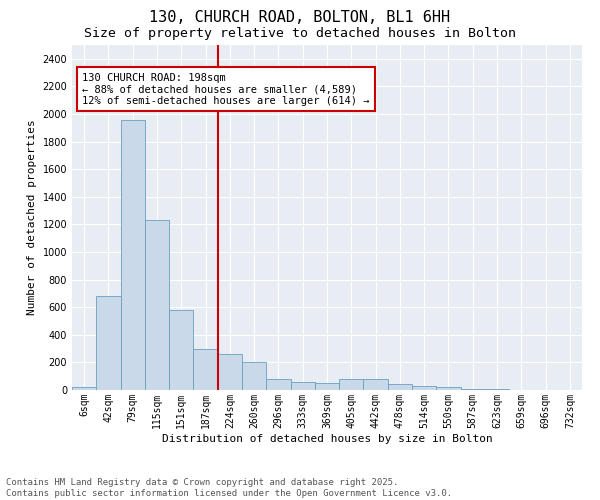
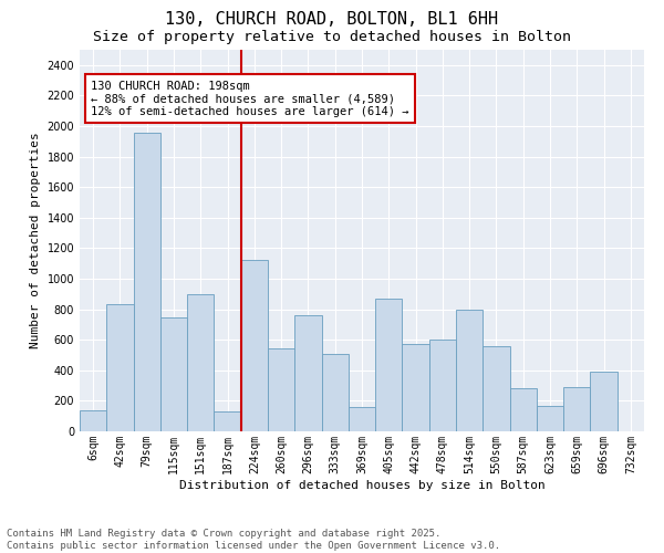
6sqm: 20 -> 140
42sqm: 680 -> 830
115sqm: 1230 -> 750
151sqm: 580 -> 900
187sqm: 300 -> 130
224sqm: 260 -> 1120
260sqm: 200 -> 540
296sqm: 80 -> 760
333sqm: 60 -> 510
369sqm: 50 -> 160
405sqm: 80 -> 870
442sqm: 80 -> 570
478sqm: 40 -> 600
514sqm: 30 -> 800
550sqm: 20 -> 560
587sqm: 10 -> 280
623sqm: 0 -> 170
659sqm: 0 -> 290
696sqm: 0 -> 390
